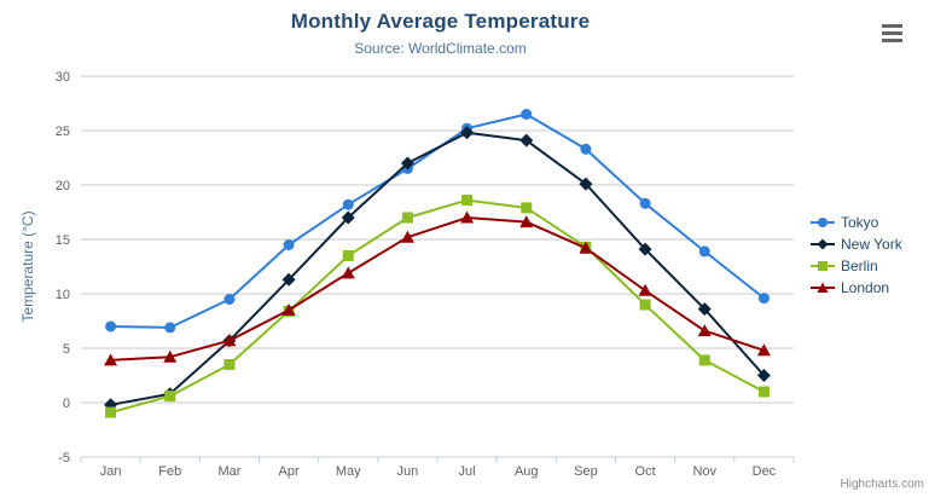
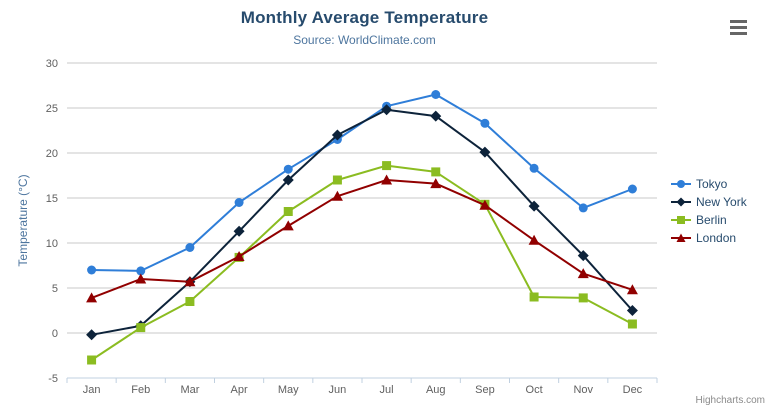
Berlin/Jan: -1 -> -3
London/Feb: 4 -> 6
Berlin/Oct: 9 -> 4
Tokyo/Dec: 10 -> 16
